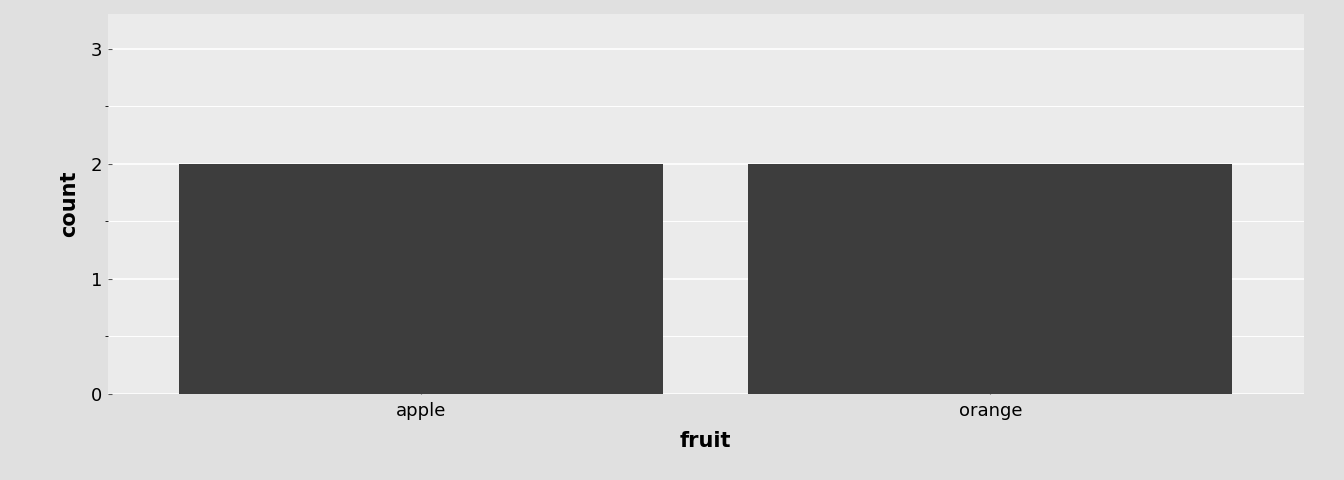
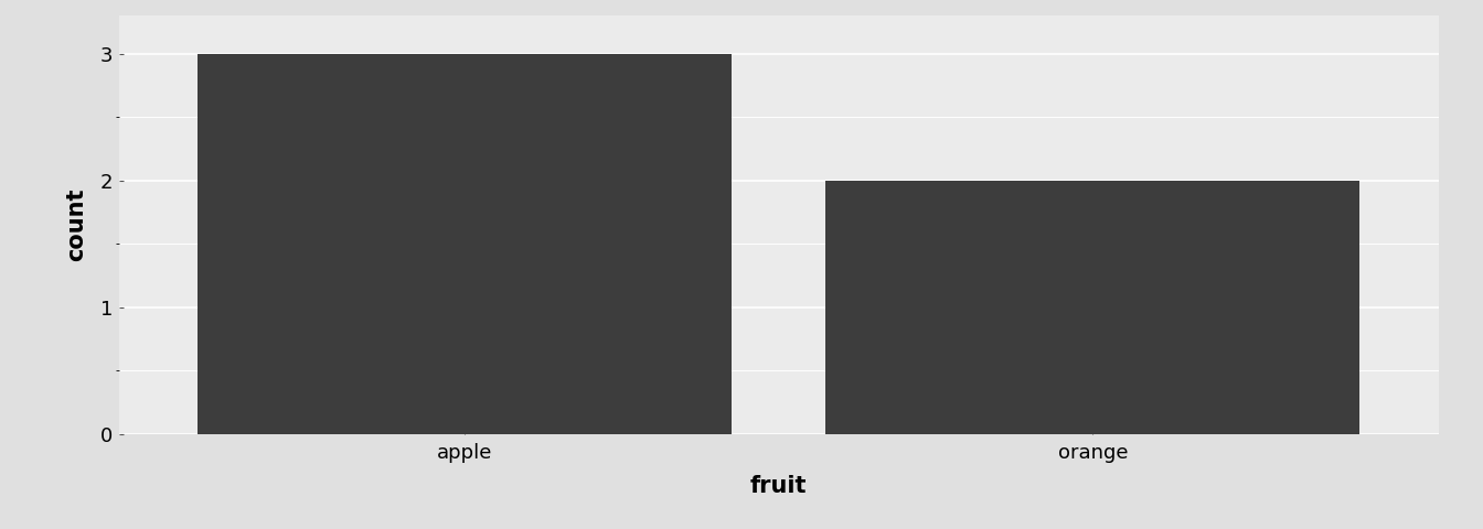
apple: 2 -> 3
